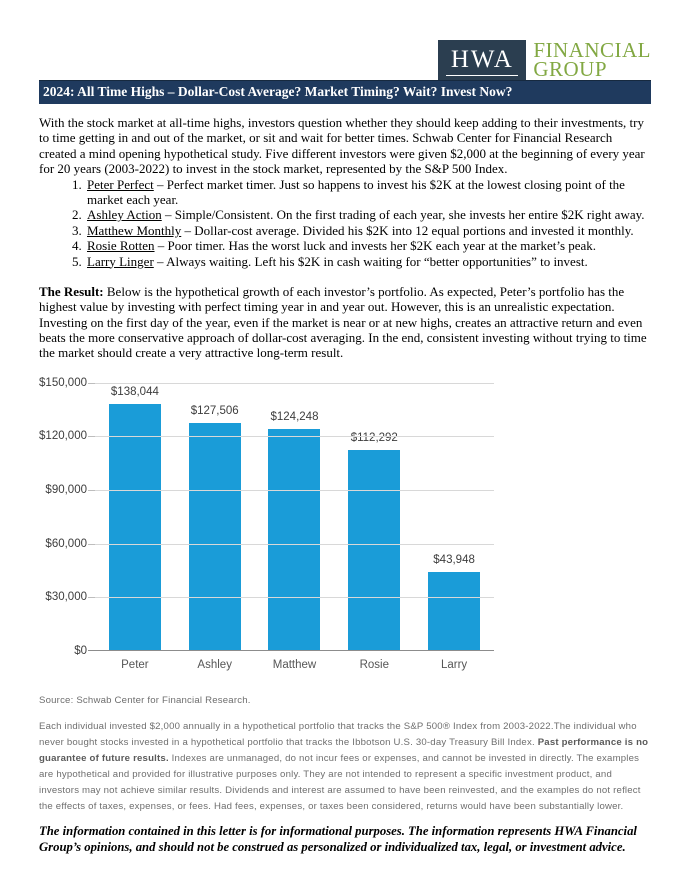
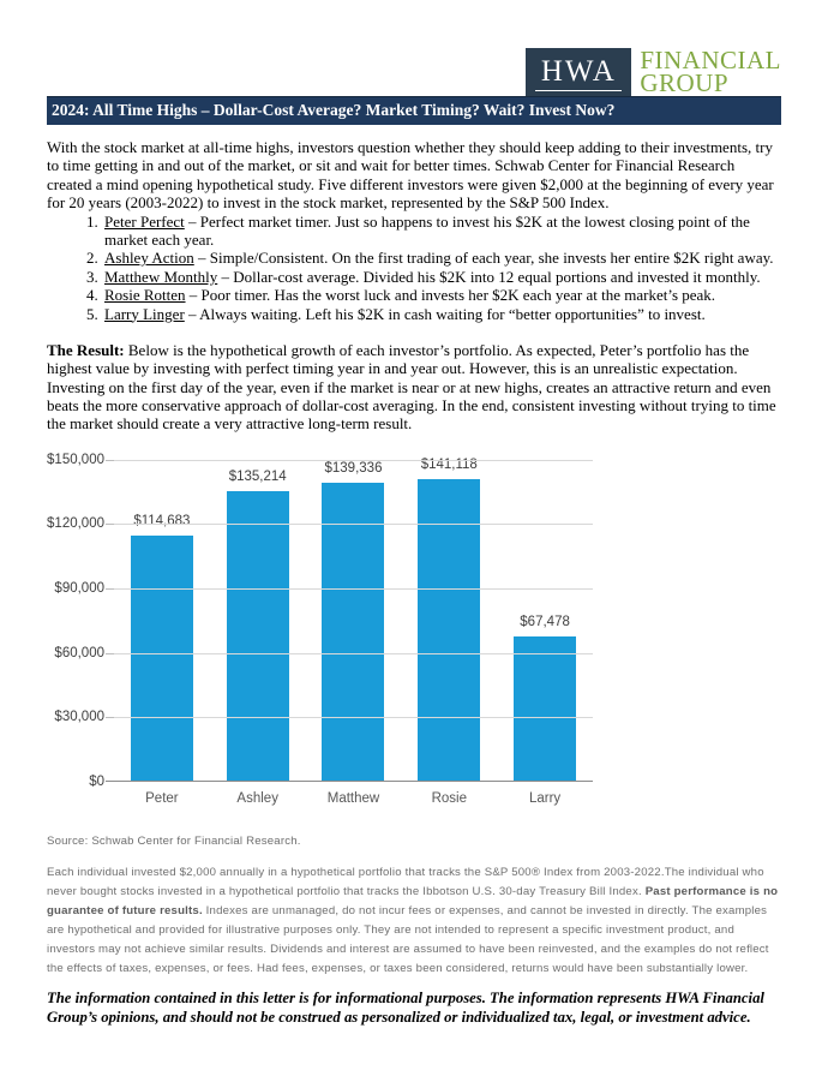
Peter: $138,044 -> $114,683
Ashley: $127,506 -> $135,214
Matthew: $124,248 -> $139,336
Rosie: $112,292 -> $141,118
Larry: $43,948 -> $67,478
